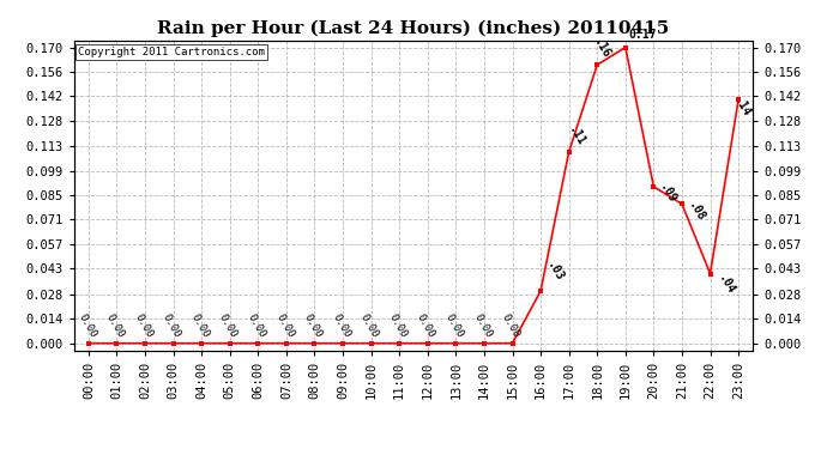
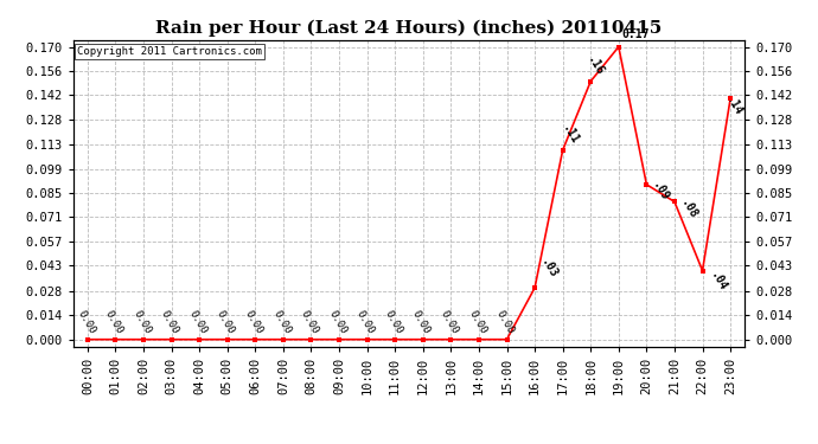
18:00: 0.16 -> 0.15
